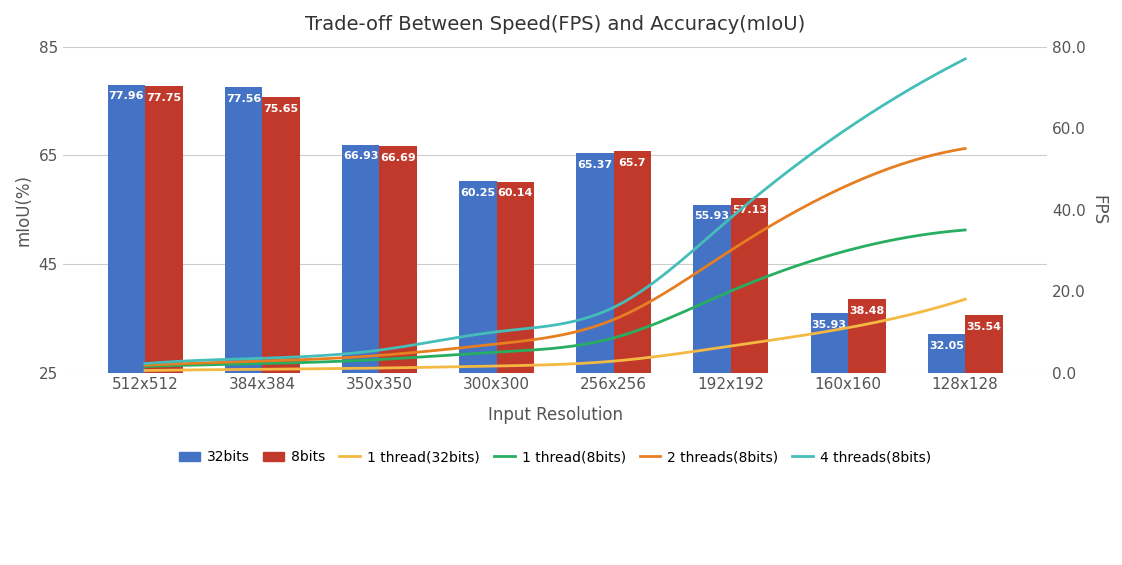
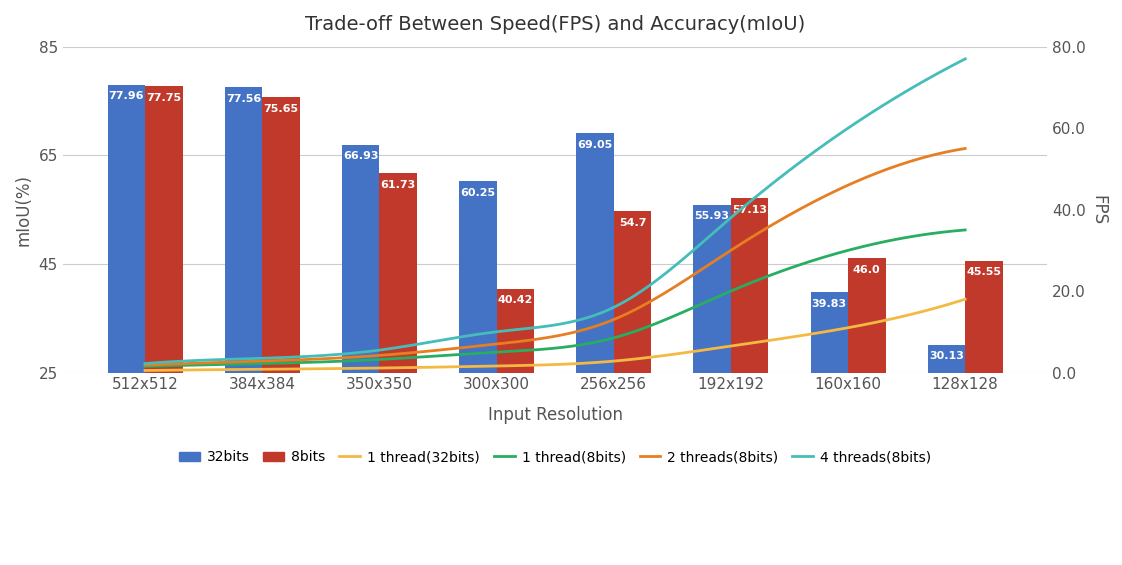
8bits/350x350: 66.69 -> 61.73
8bits/300x300: 60.14 -> 40.42
32bits/256x256: 65.37 -> 69.05
8bits/256x256: 65.7 -> 54.7
32bits/160x160: 35.93 -> 39.83
8bits/160x160: 38.48 -> 46.0
32bits/128x128: 32.05 -> 30.13
8bits/128x128: 35.54 -> 45.55
